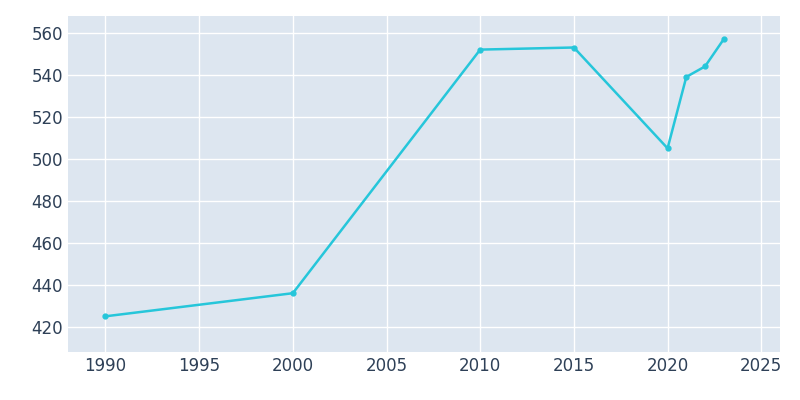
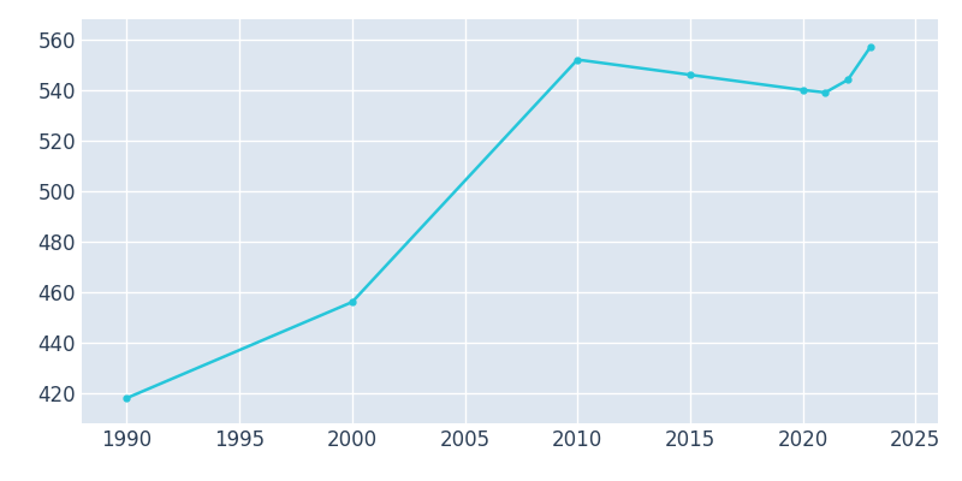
1990: 425 -> 418
2000: 436 -> 456
2015: 553 -> 546
2020: 505 -> 540
